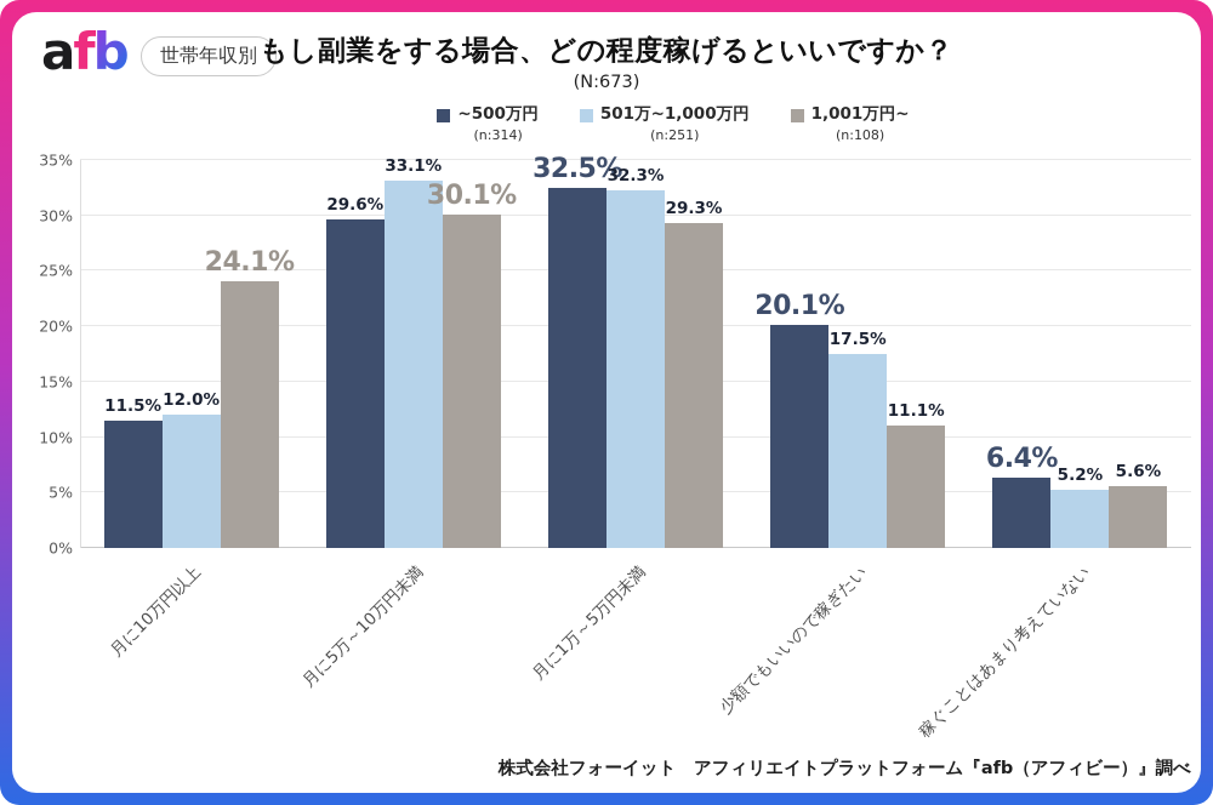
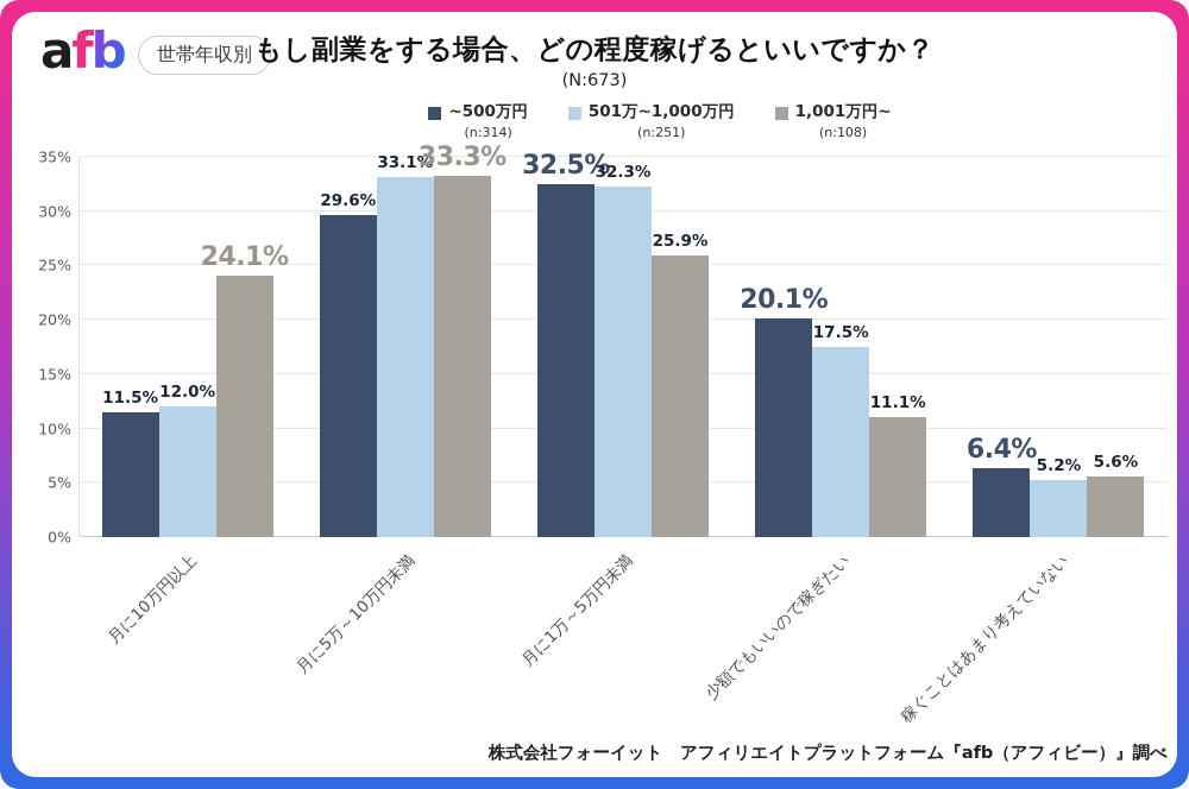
1,001万円~/月に5万～10万円未満: 30.1% -> 33.3%
1,001万円~/月に1万～5万円未満: 29.3% -> 25.9%
